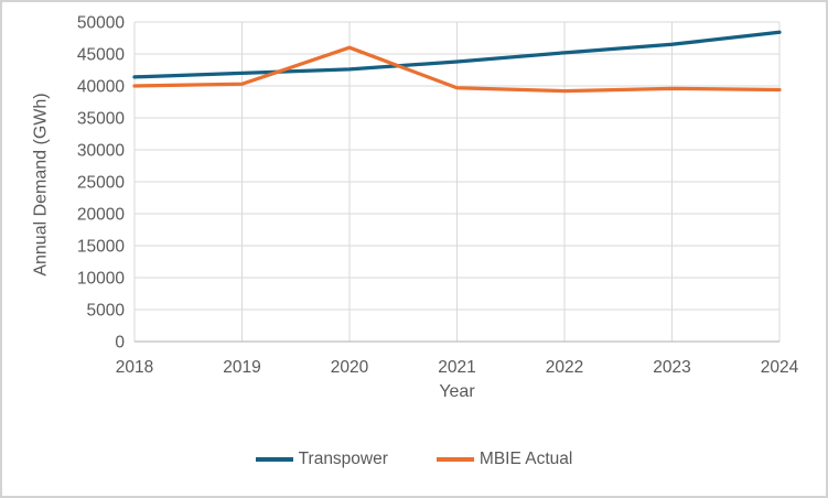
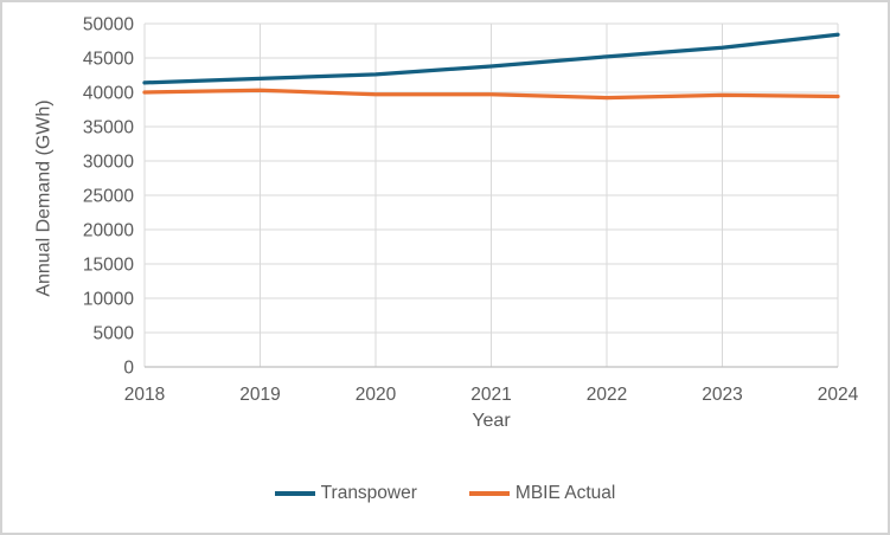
MBIE Actual/2020: 46000 -> 40000
